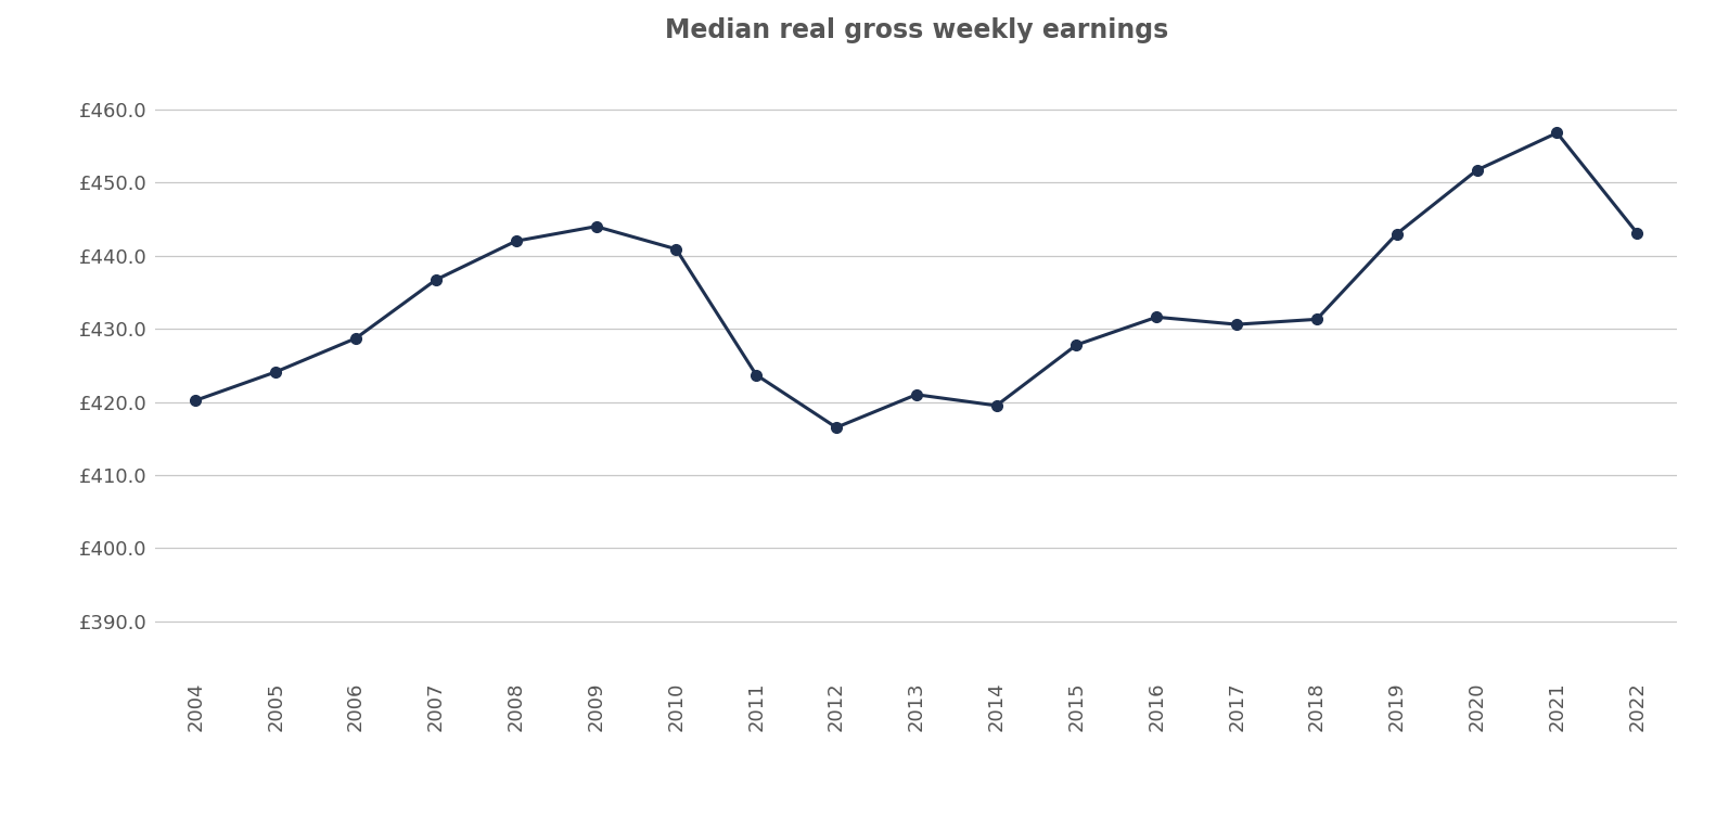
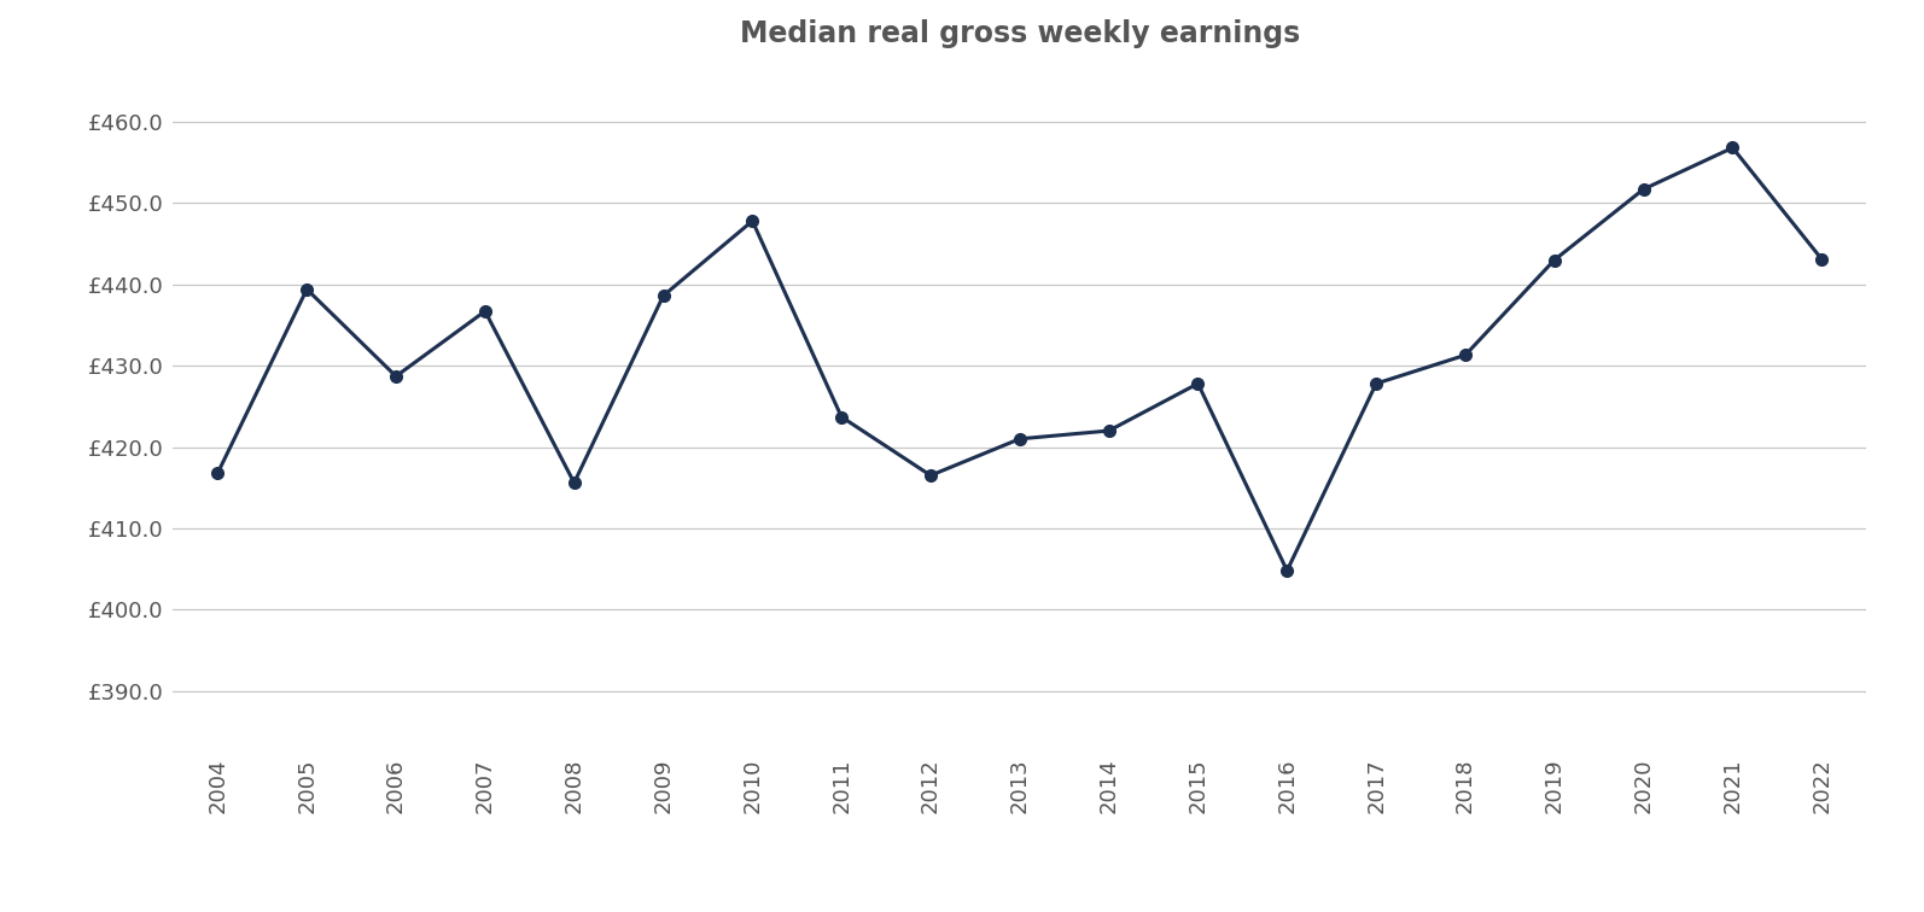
2004: £420.2 -> £416.8
2005: £424.1 -> £439.4
2008: £442.0 -> £415.6
2009: £444.0 -> £438.6
2010: £440.9 -> £447.8
2014: £419.5 -> £422.0
2016: £431.6 -> £404.8
2017: £430.6 -> £427.8
